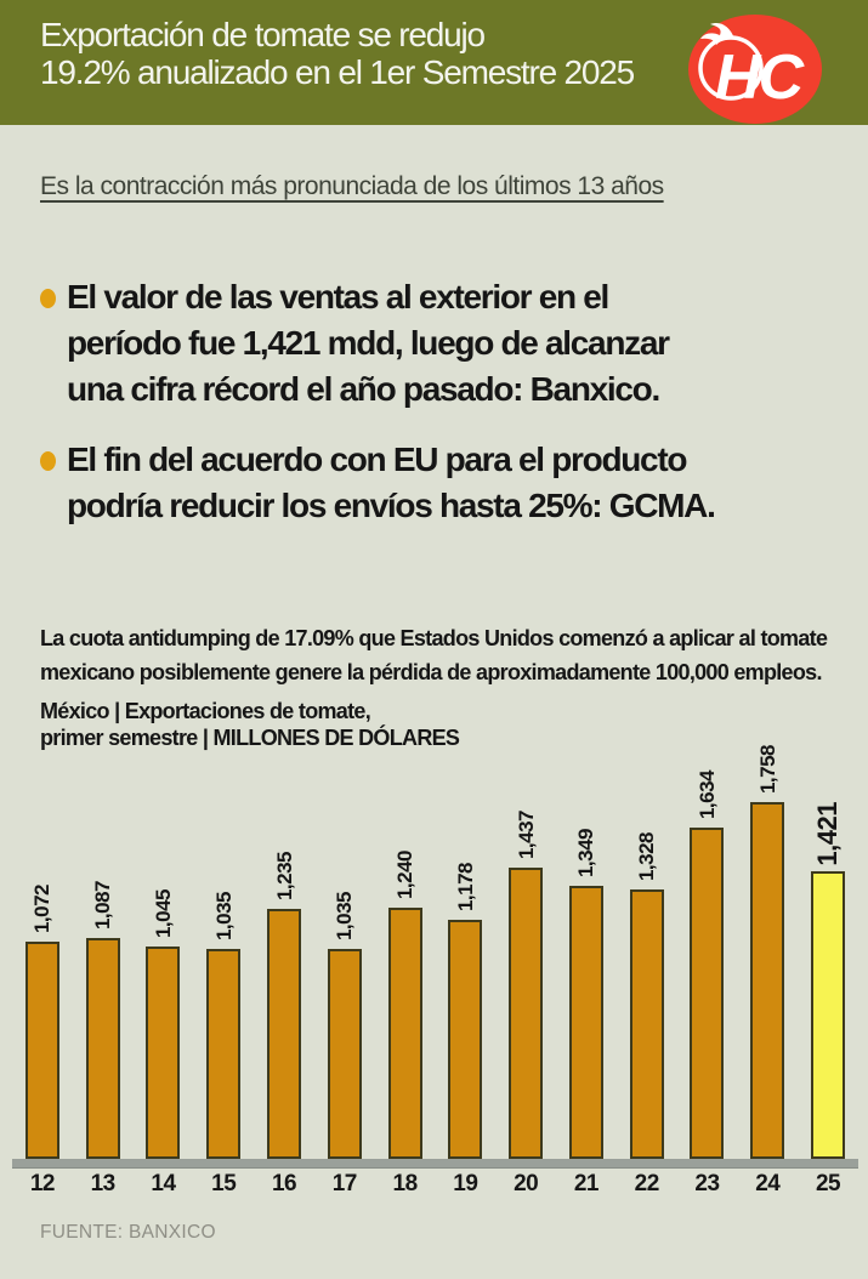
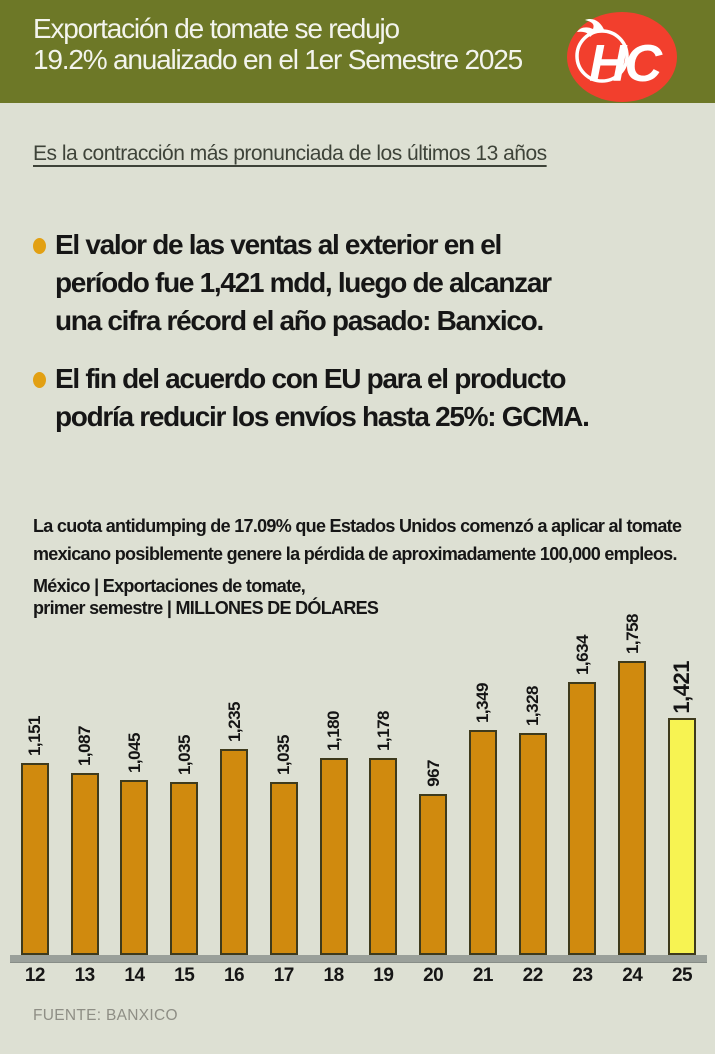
12: 1,072 -> 1,151
18: 1,240 -> 1,180
20: 1,437 -> 967
